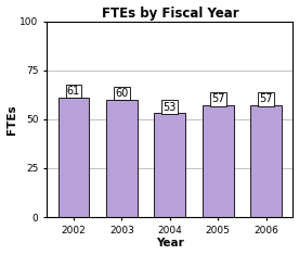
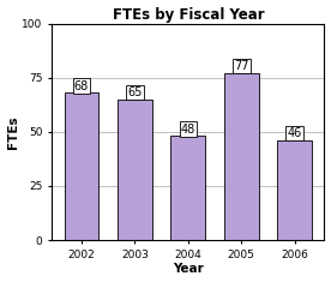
2002: 61 -> 68
2003: 60 -> 65
2004: 53 -> 48
2005: 57 -> 77
2006: 57 -> 46
